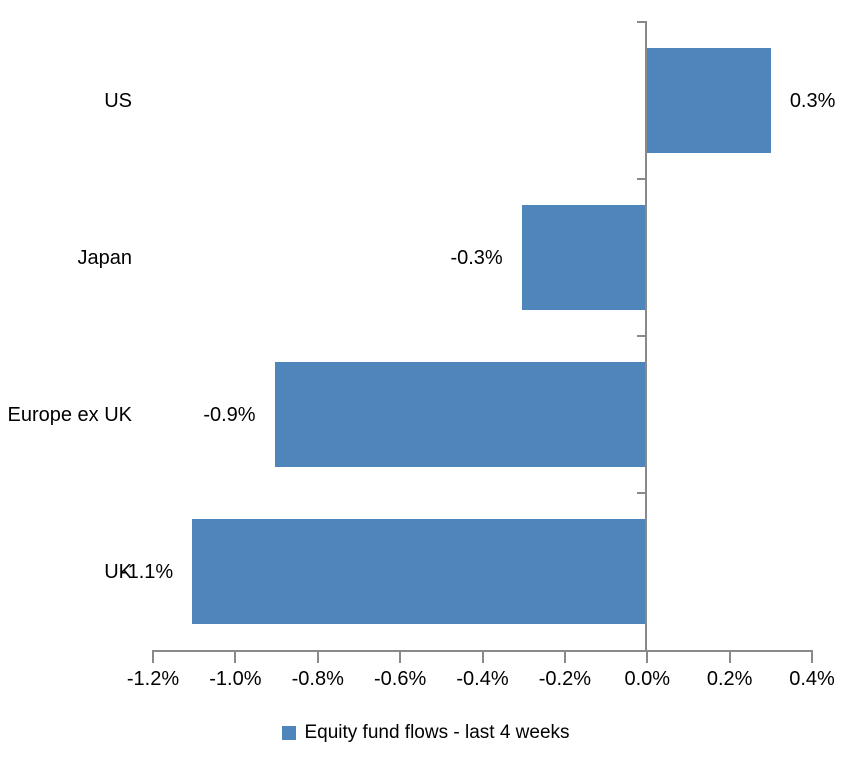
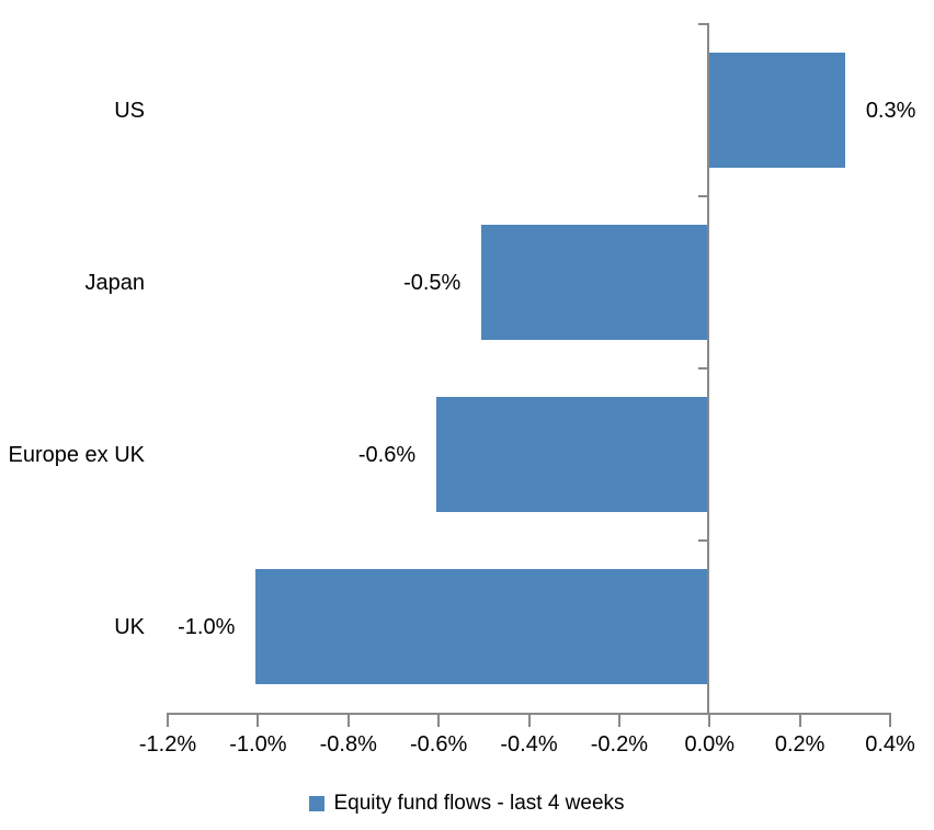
Japan: -0.3% -> -0.5%
Europe ex UK: -0.9% -> -0.6%
UK: -1.1% -> -1.0%
